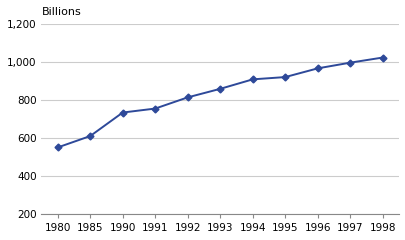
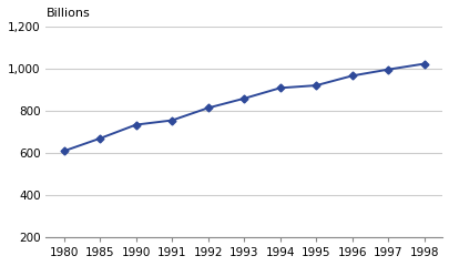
1980: 550 -> 610
1985: 610 -> 670
